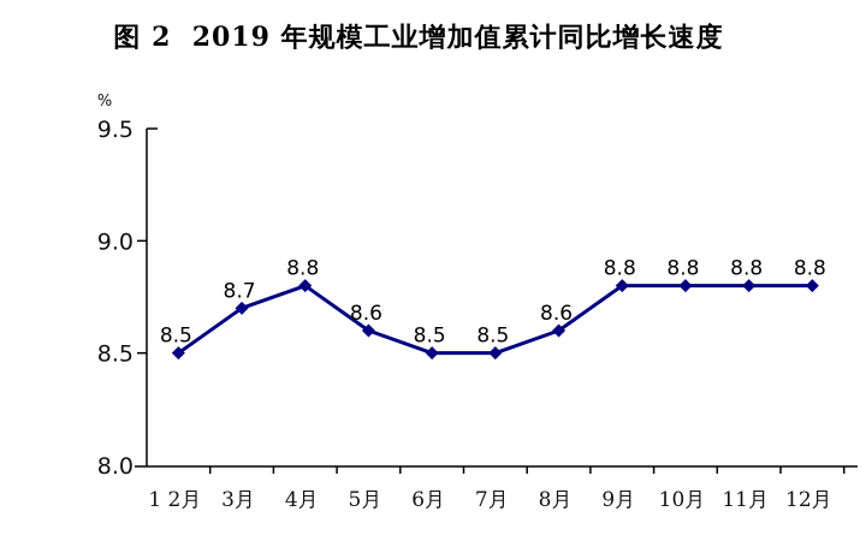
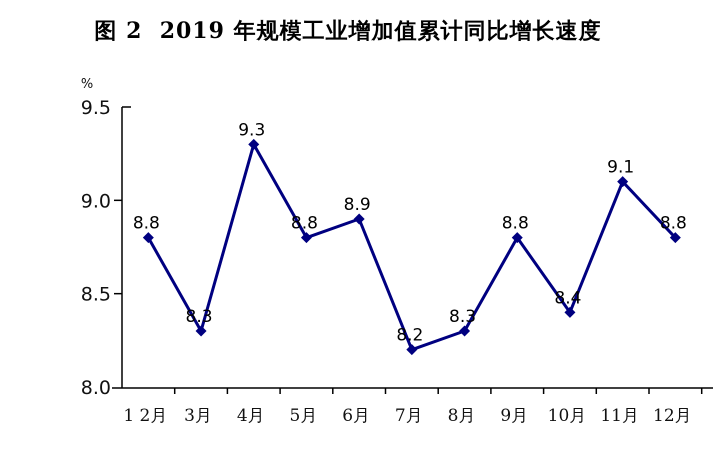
1 2月: 8.5 -> 8.8
3月: 8.7 -> 8.3
4月: 8.8 -> 9.3
5月: 8.6 -> 8.8
6月: 8.5 -> 8.9
7月: 8.5 -> 8.2
8月: 8.6 -> 8.3
10月: 8.8 -> 8.4
11月: 8.8 -> 9.1
